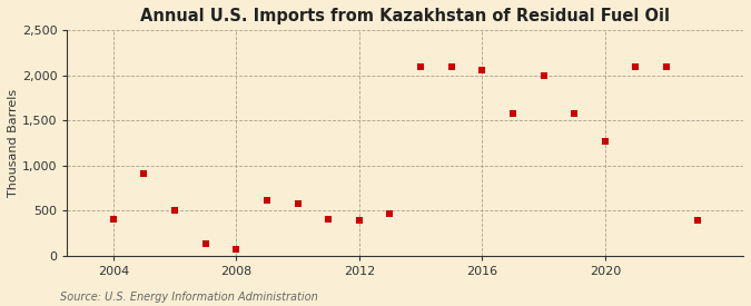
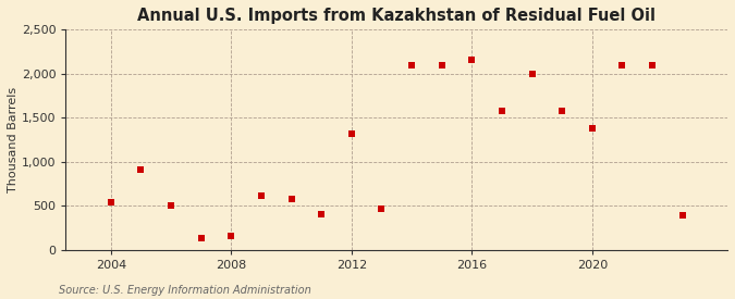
2004: 400 -> 540
2008: 80 -> 160
2012: 390 -> 1,320
2016: 2,060 -> 2,160
2020: 1,280 -> 1,380
